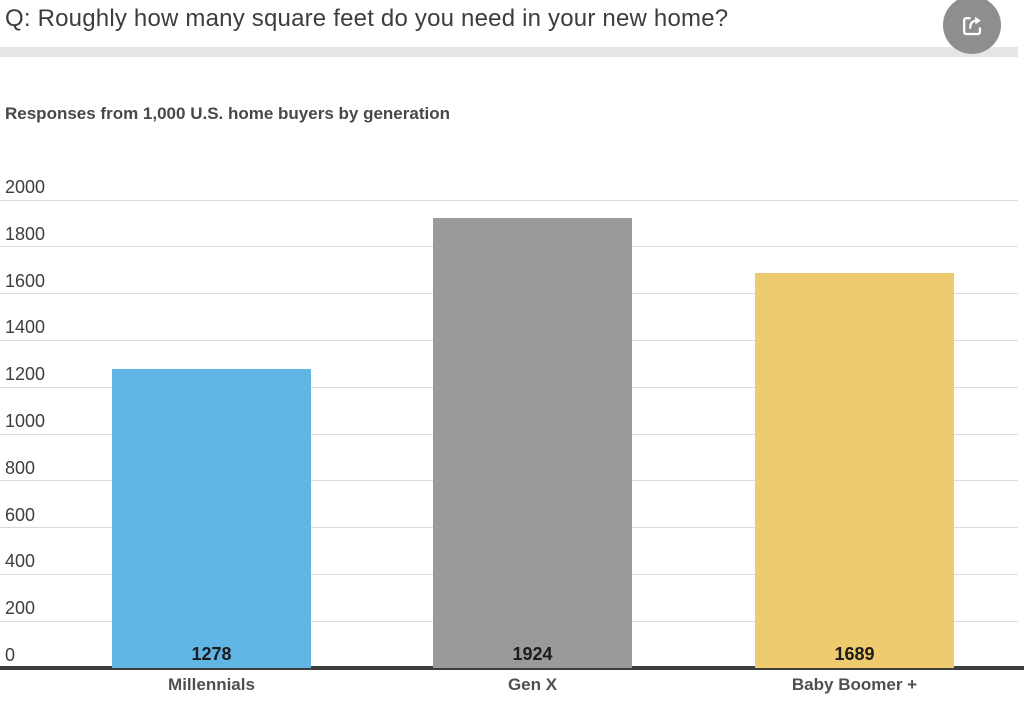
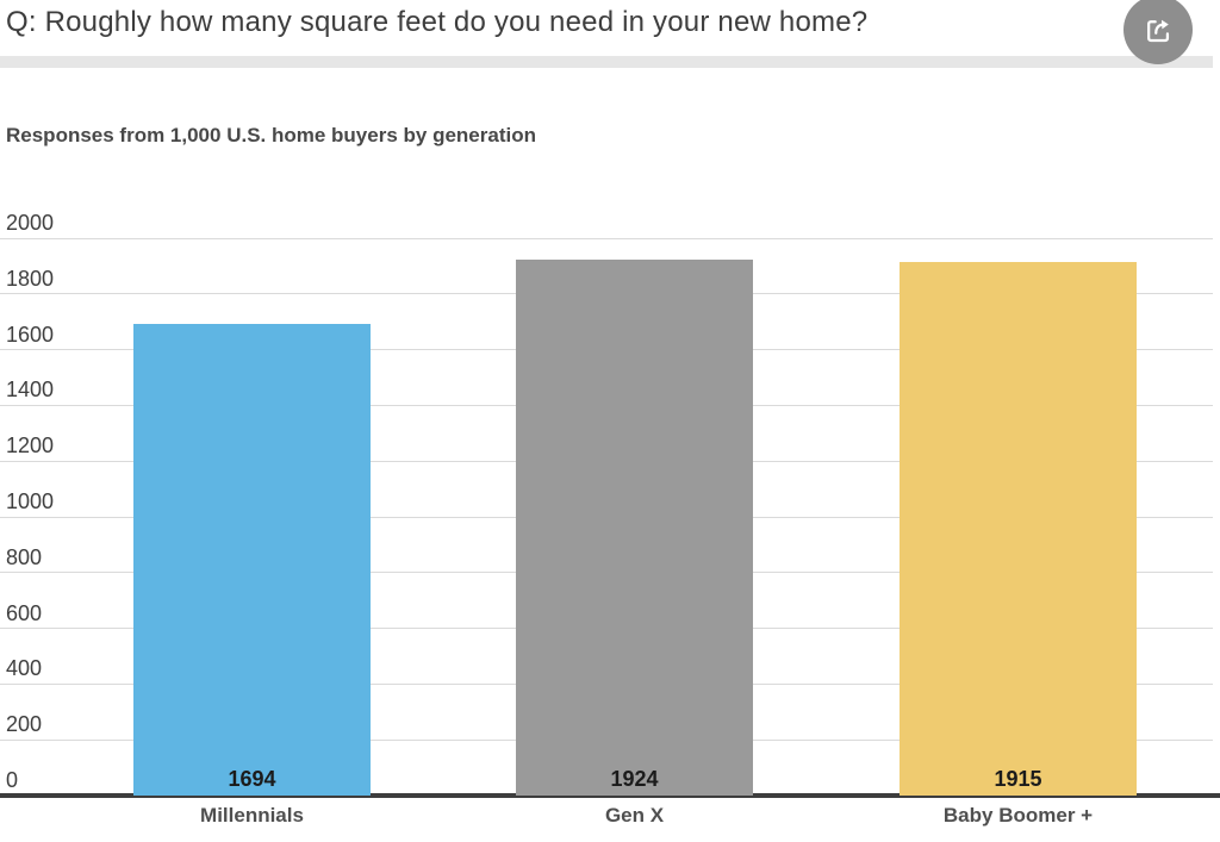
Millennials: 1278 -> 1694
Baby Boomer +: 1689 -> 1915
